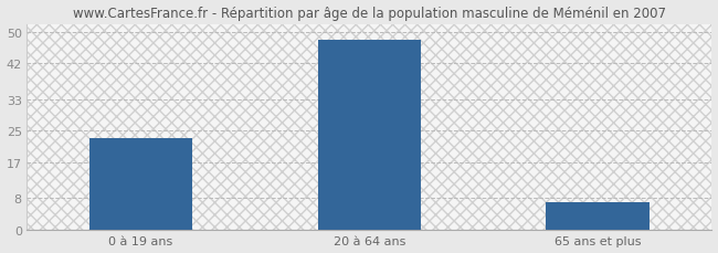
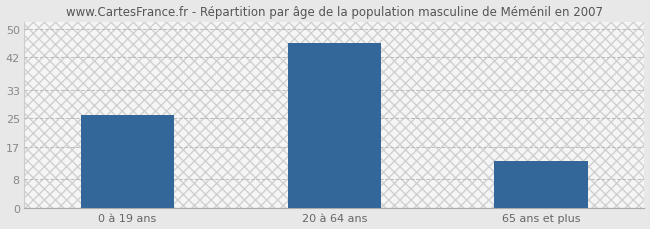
0 à 19 ans: 23 -> 26
20 à 64 ans: 48 -> 46
65 ans et plus: 7 -> 13
